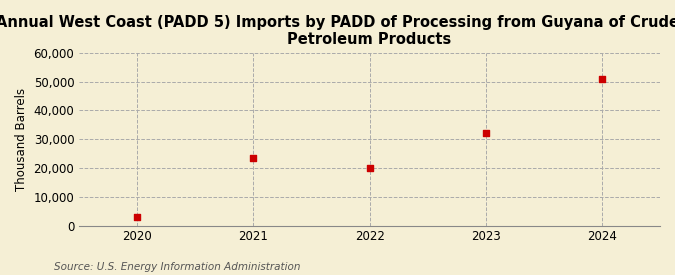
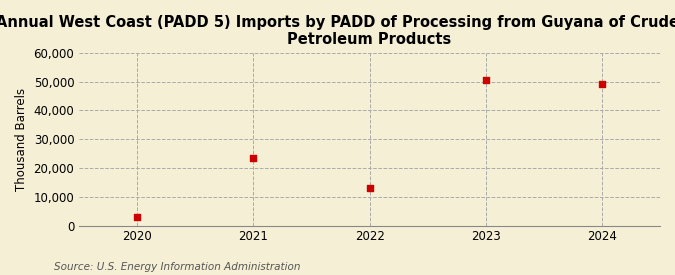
2022: 20,000 -> 13,000
2023: 32,000 -> 50,500
2024: 51,000 -> 49,000
